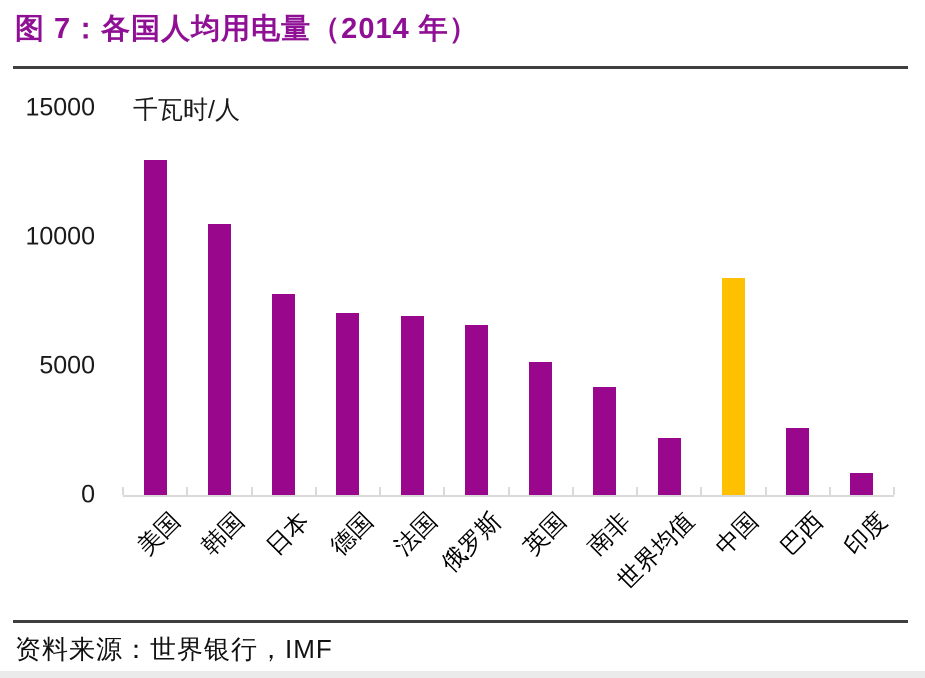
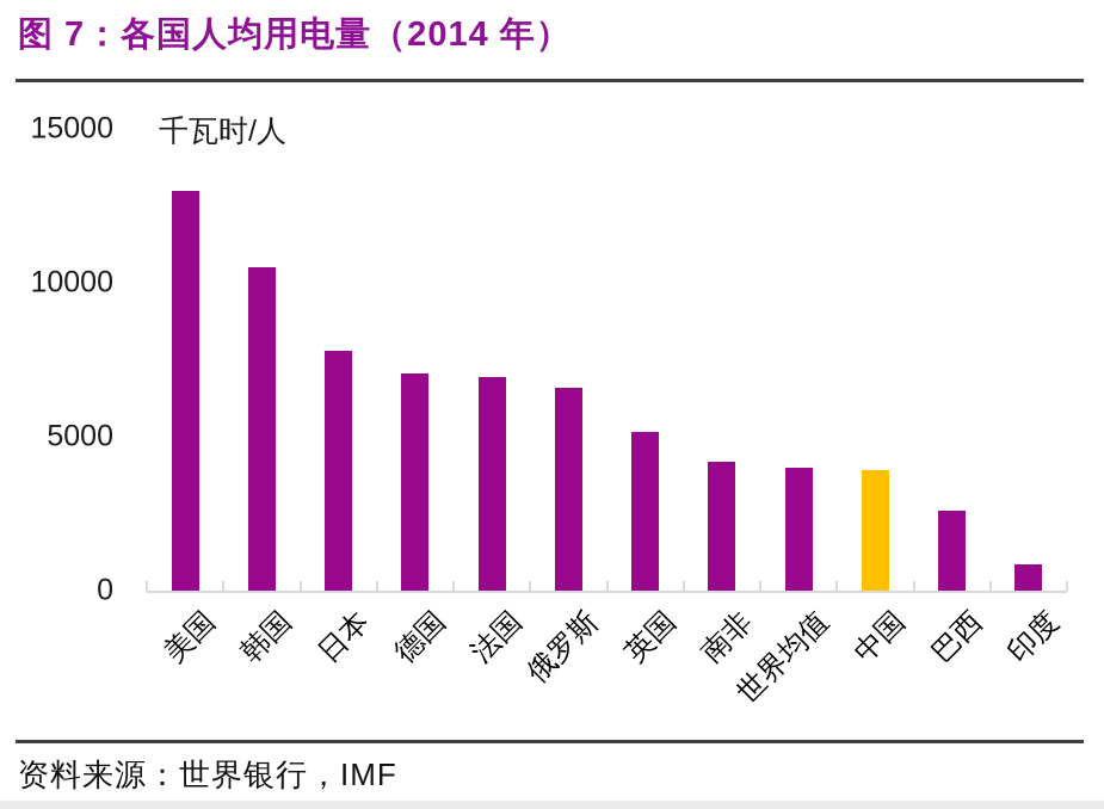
世界均值: 2200 -> 4000
中国: 8400 -> 3900
